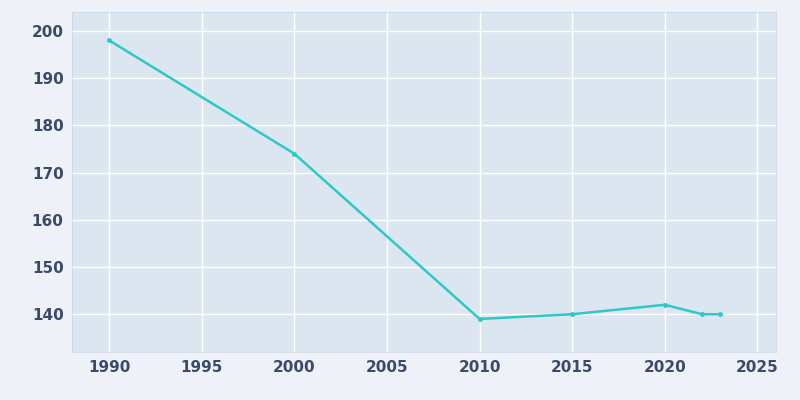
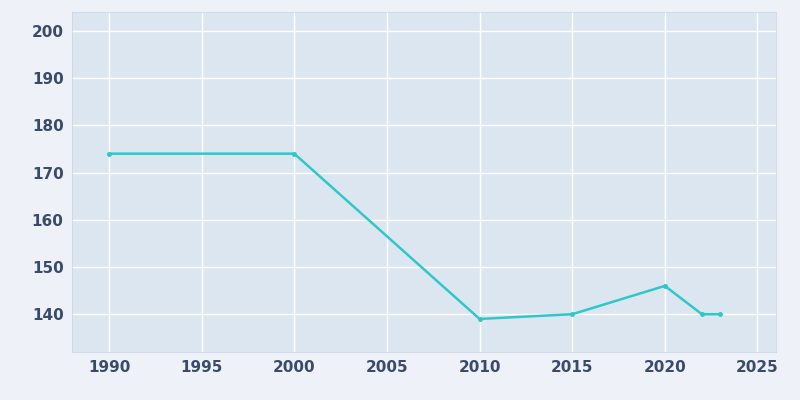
1990: 198 -> 174
2020: 142 -> 146
